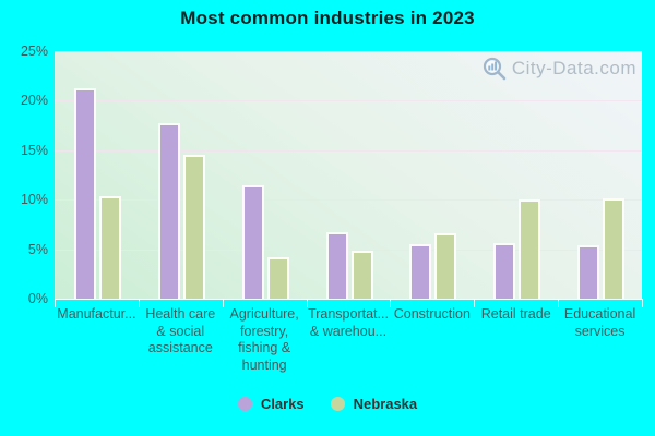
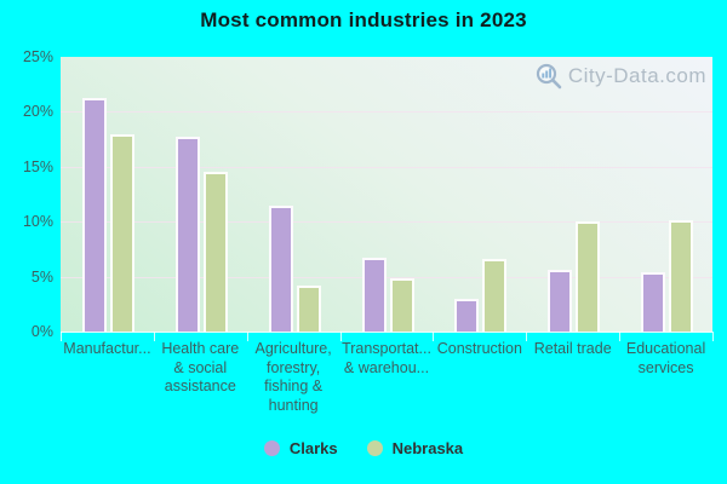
Nebraska/Manufactur...: 10% -> 18%
Clarks/Construction: 6% -> 3%
